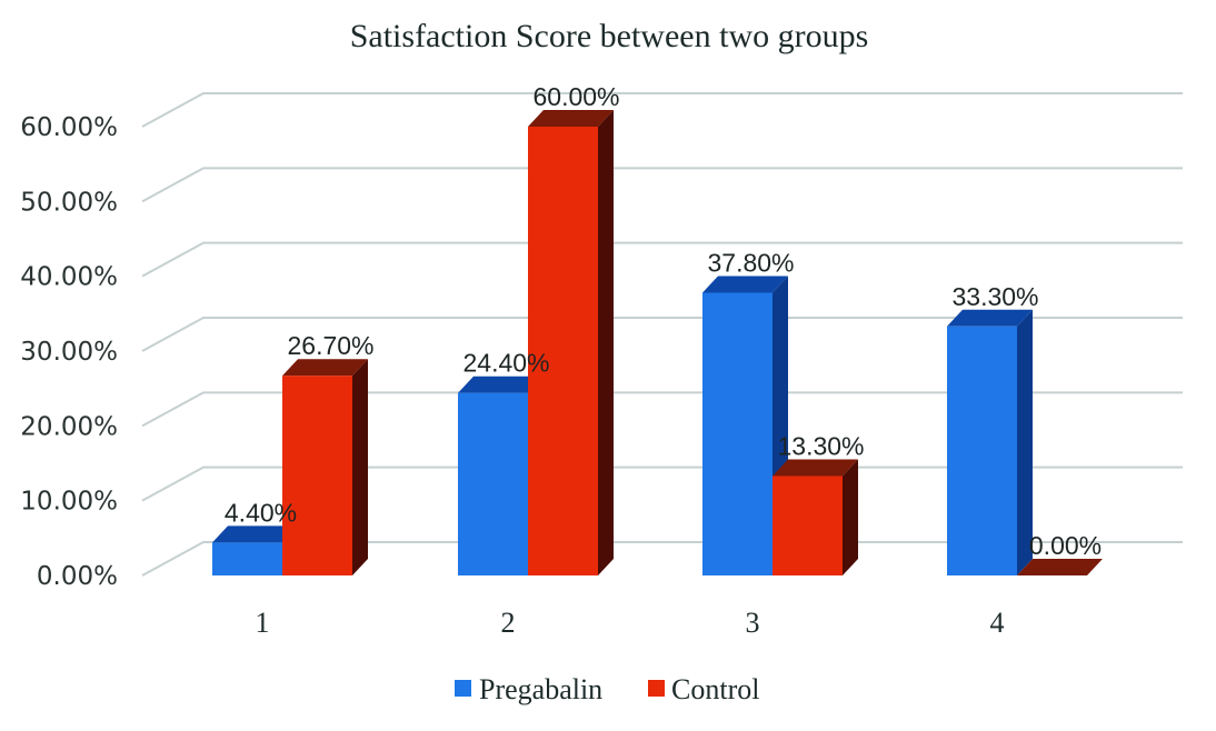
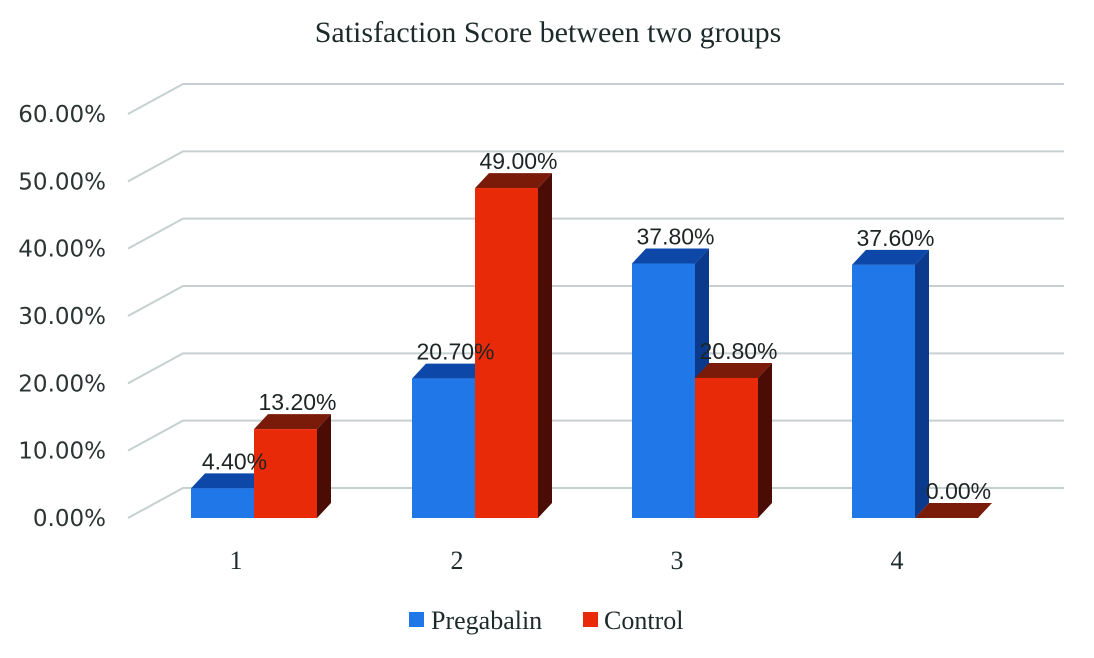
Control/1: 26.70% -> 13.20%
Pregabalin/2: 24.40% -> 20.70%
Control/2: 60.00% -> 49.00%
Control/3: 13.30% -> 20.80%
Pregabalin/4: 33.30% -> 37.60%
